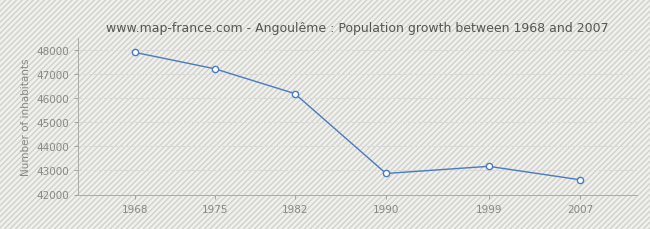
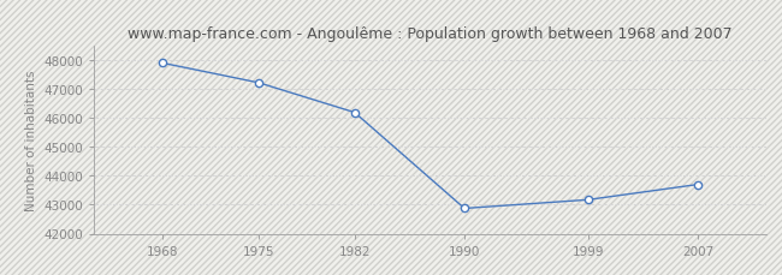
2007: 42610 -> 43700
